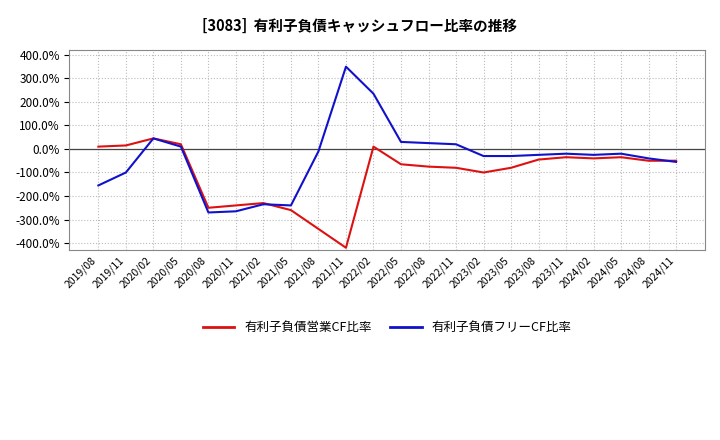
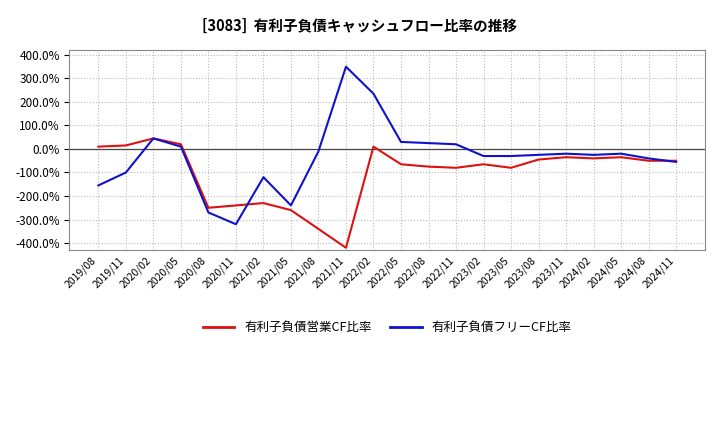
有利子負債フリーCF比率/2020/11: -265% -> -320%
有利子負債フリーCF比率/2021/02: -235% -> -120%
有利子負債営業CF比率/2023/02: -100% -> -65%
